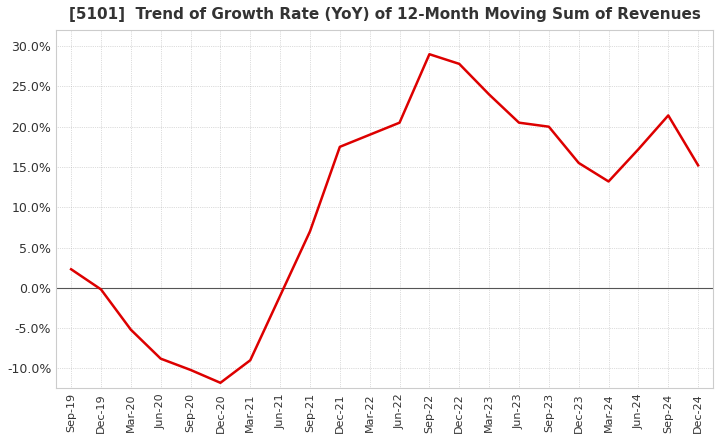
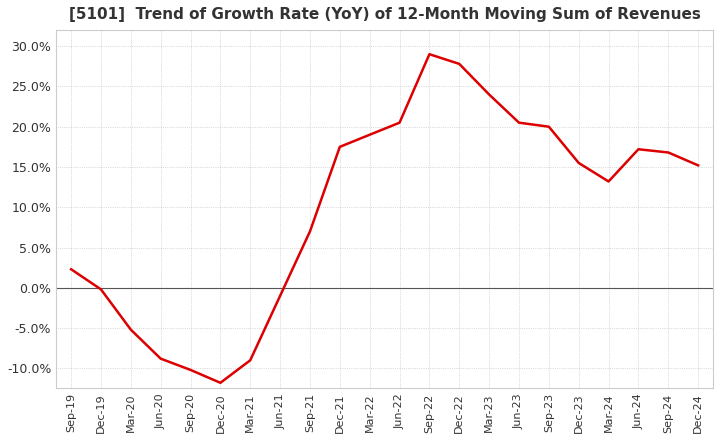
Sep-24: 21.4% -> 16.8%
